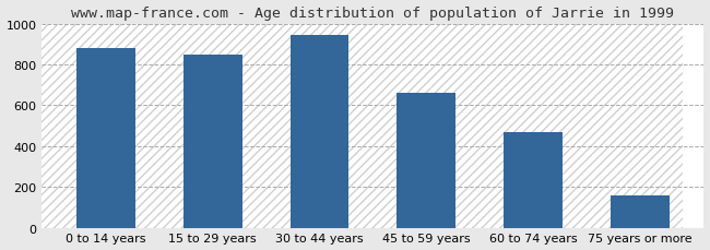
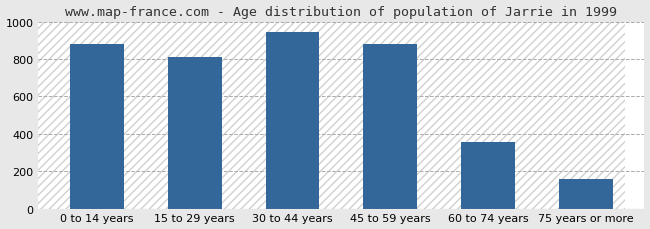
15 to 29 years: 850 -> 810
45 to 59 years: 660 -> 880
60 to 74 years: 470 -> 360
